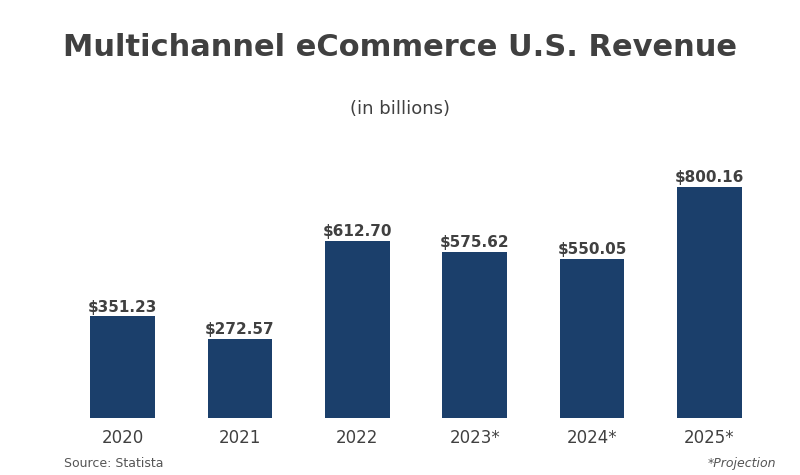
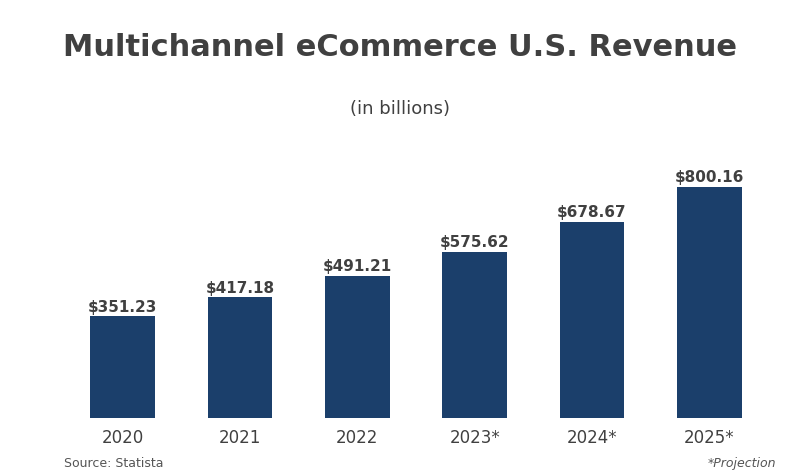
2021: $272.57 -> $417.18
2022: $612.70 -> $491.21
2024*: $550.05 -> $678.67
